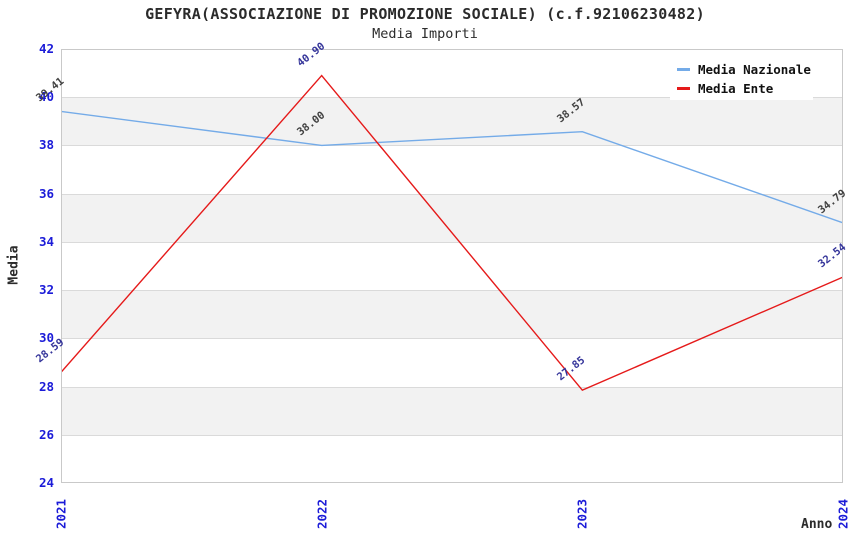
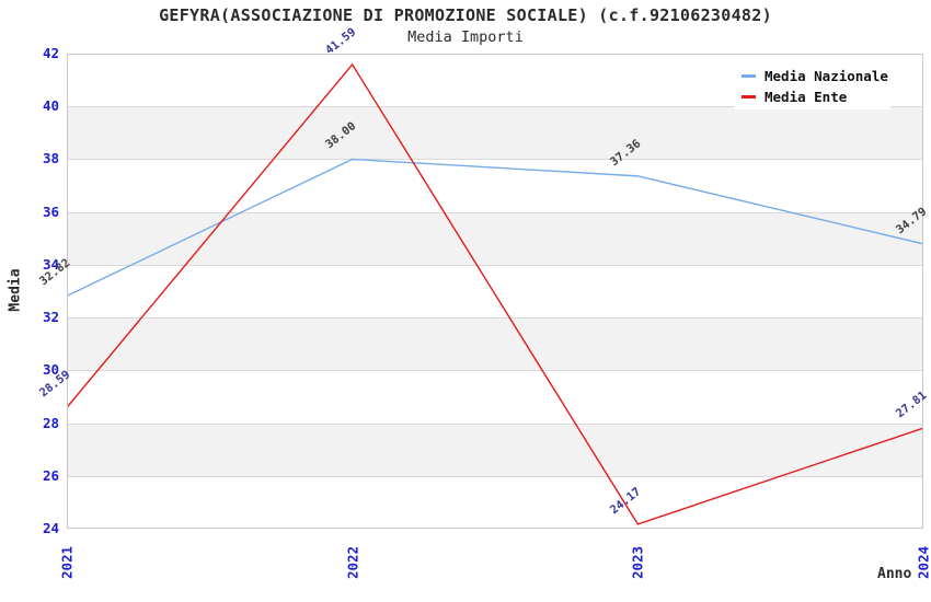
Media Nazionale/2021: 39.41 -> 32.82
Media Ente/2022: 40.90 -> 41.59
Media Nazionale/2023: 38.57 -> 37.36
Media Ente/2023: 27.85 -> 24.17
Media Ente/2024: 32.54 -> 27.81
